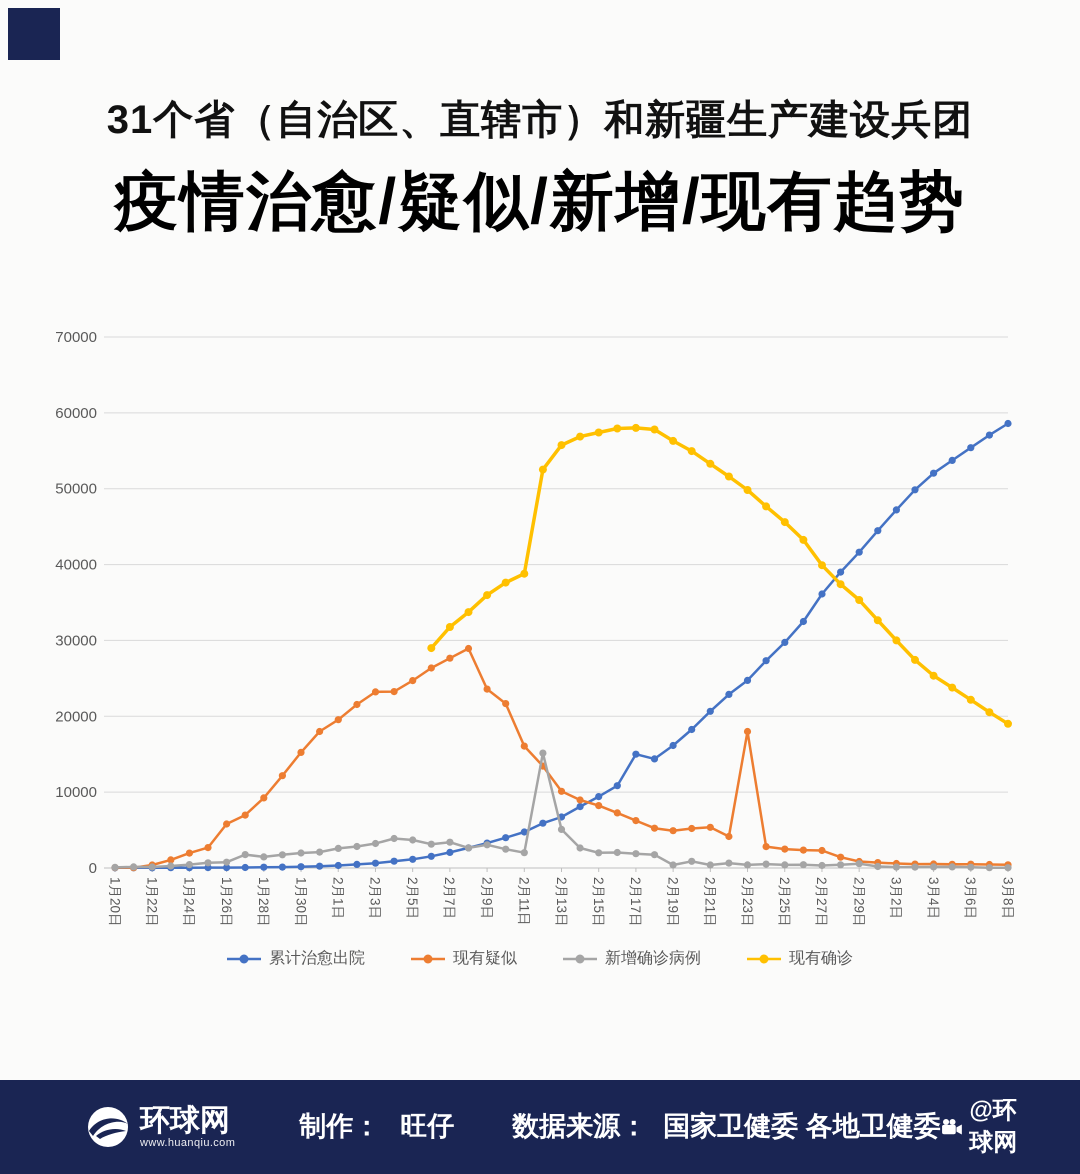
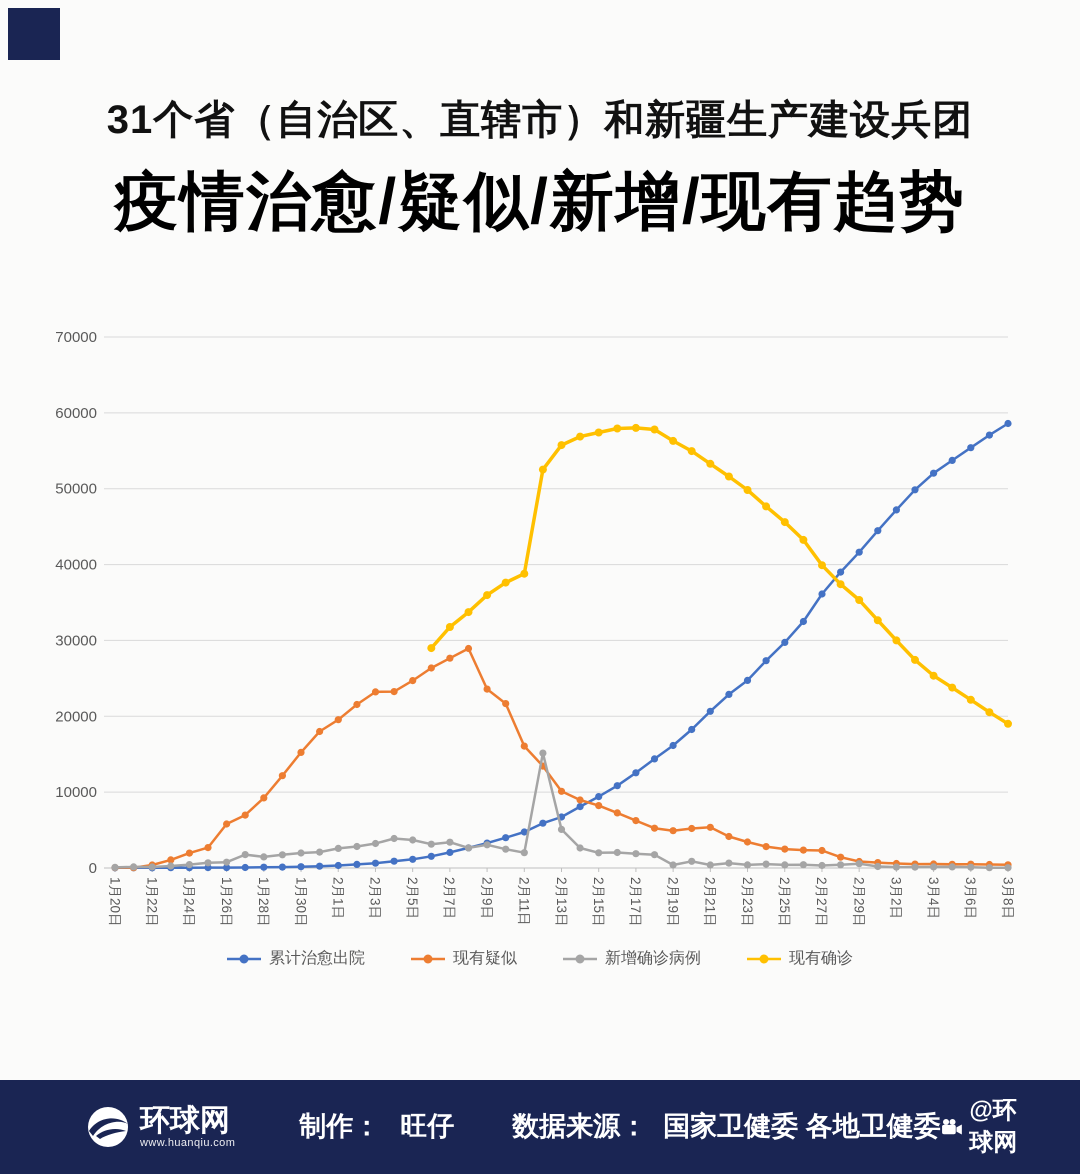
累计治愈出院/2月17日: 15000 -> 13000
现有疑似/2月23日: 18000 -> 3000
